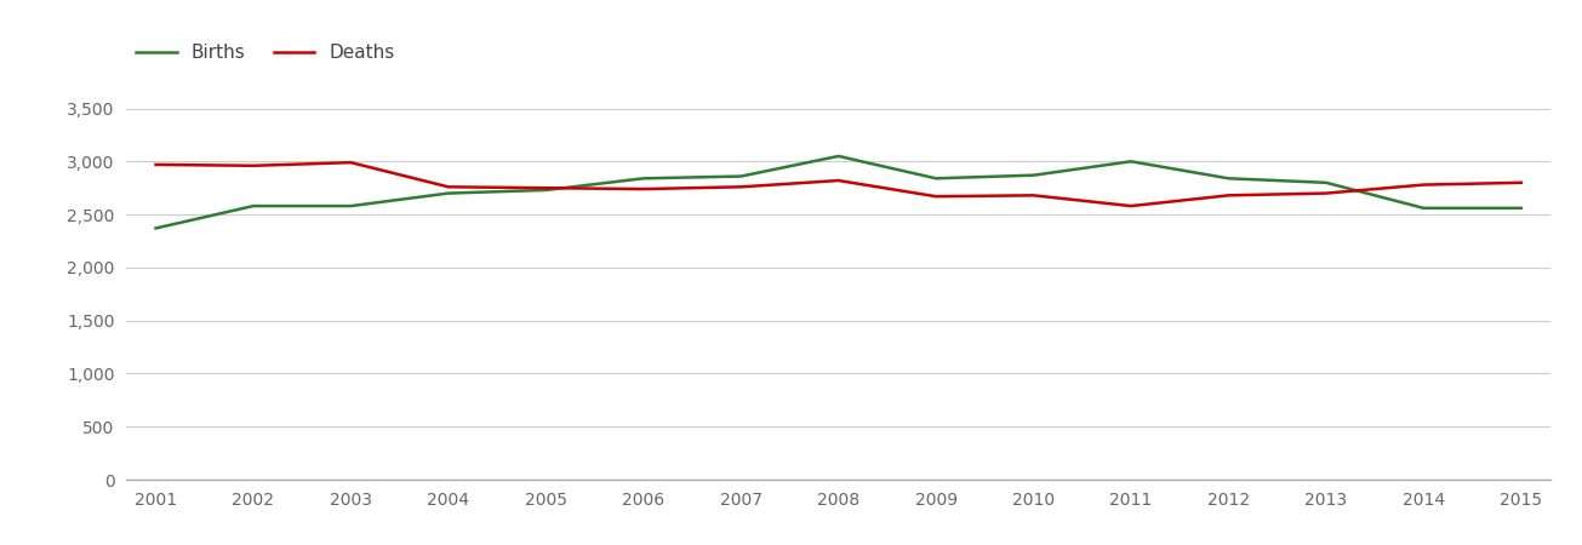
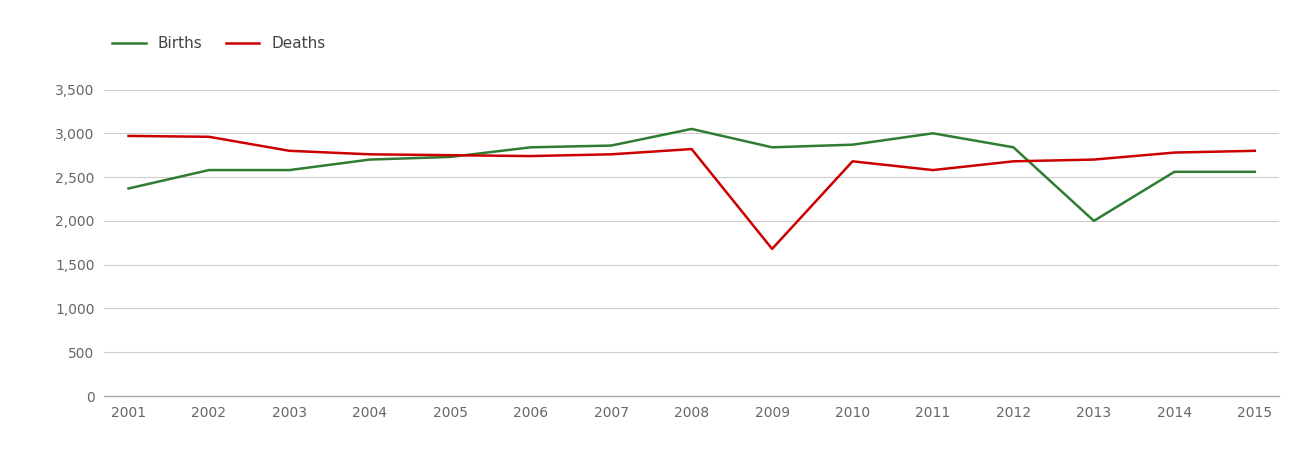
Deaths/2003: 2,990 -> 2,800
Deaths/2009: 2,670 -> 1,680
Births/2013: 2,800 -> 2,000
